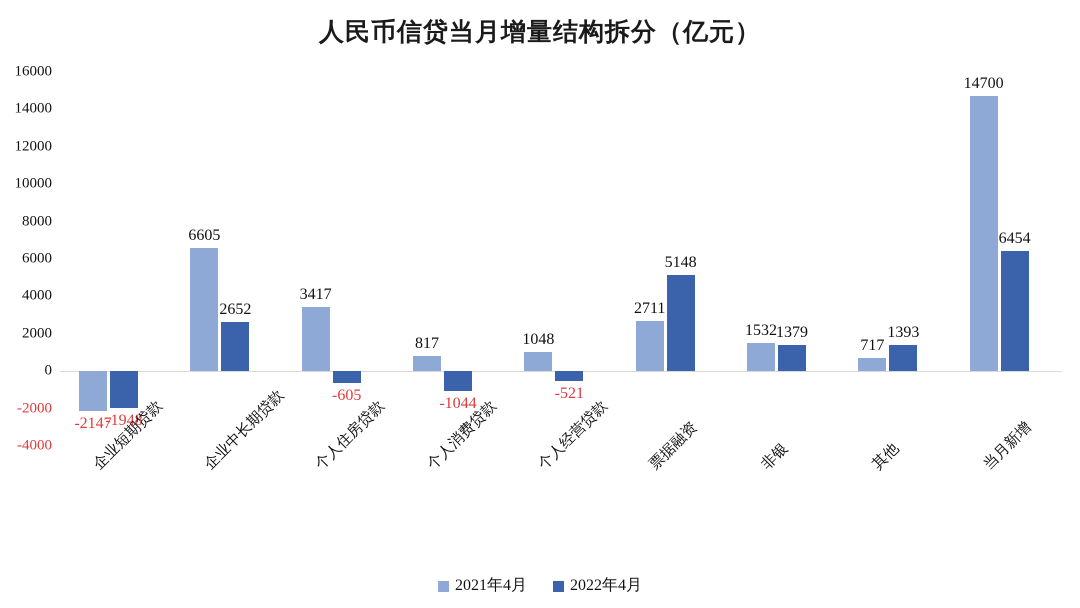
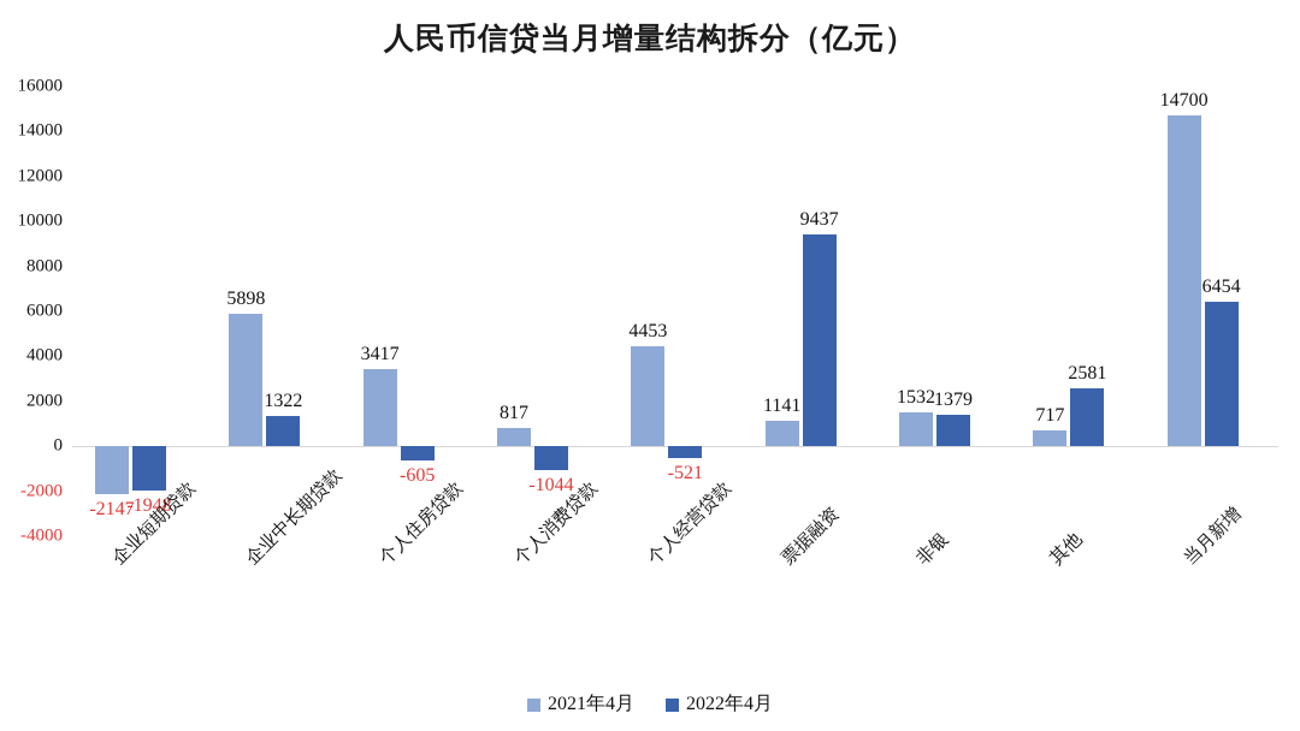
2021年4月/企业中长期贷款: 6605 -> 5898
2022年4月/企业中长期贷款: 2652 -> 1322
2021年4月/个人经营贷款: 1048 -> 4453
2021年4月/票据融资: 2711 -> 1141
2022年4月/票据融资: 5148 -> 9437
2022年4月/其他: 1393 -> 2581
